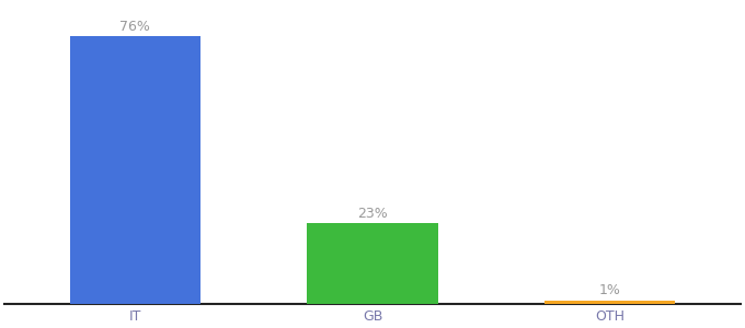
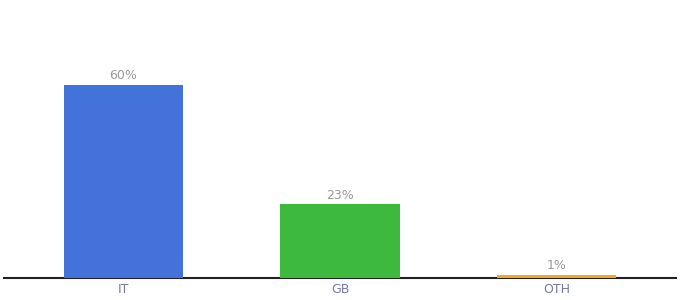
IT: 76% -> 60%
